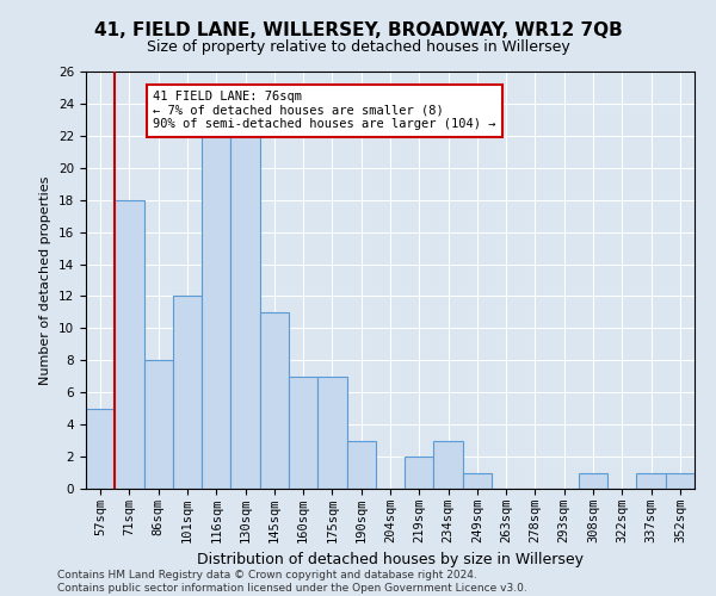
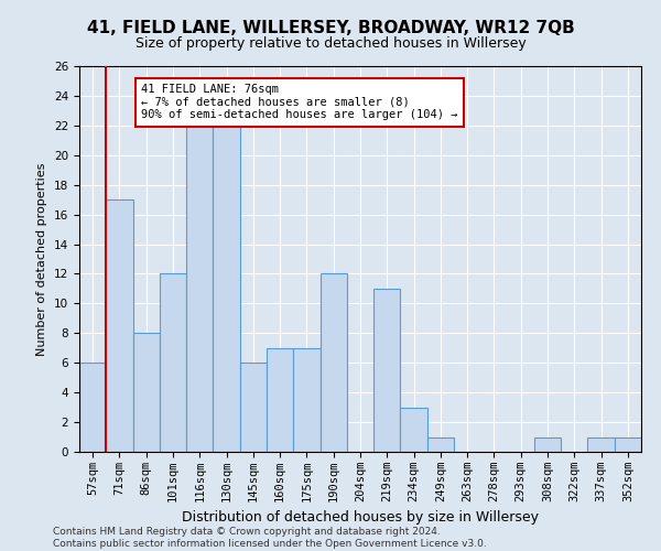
57sqm: 5 -> 6
71sqm: 18 -> 17
145sqm: 11 -> 6
190sqm: 3 -> 12
219sqm: 2 -> 11
